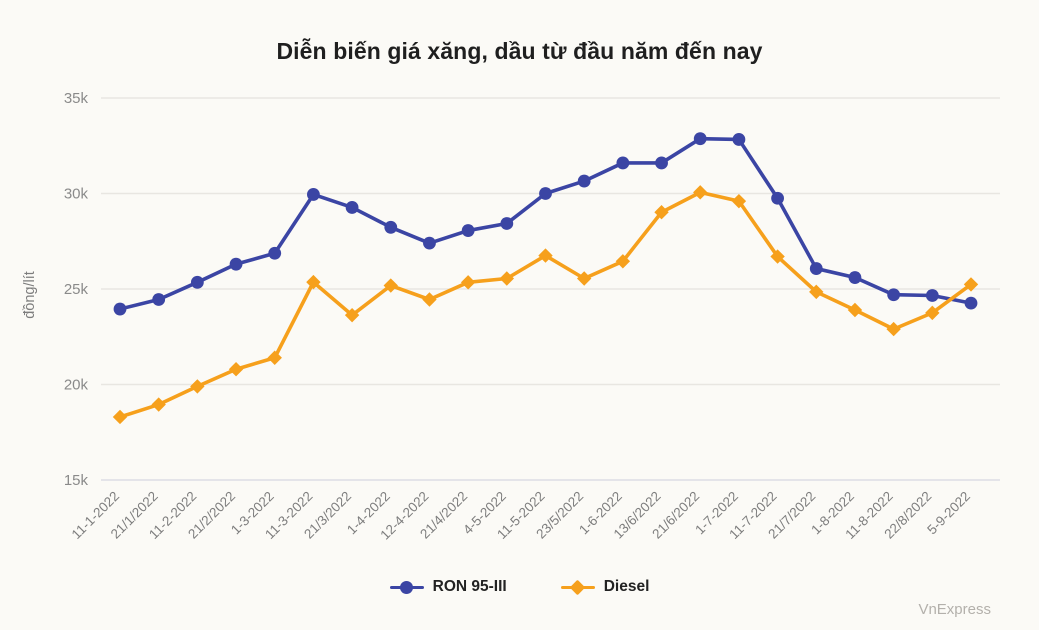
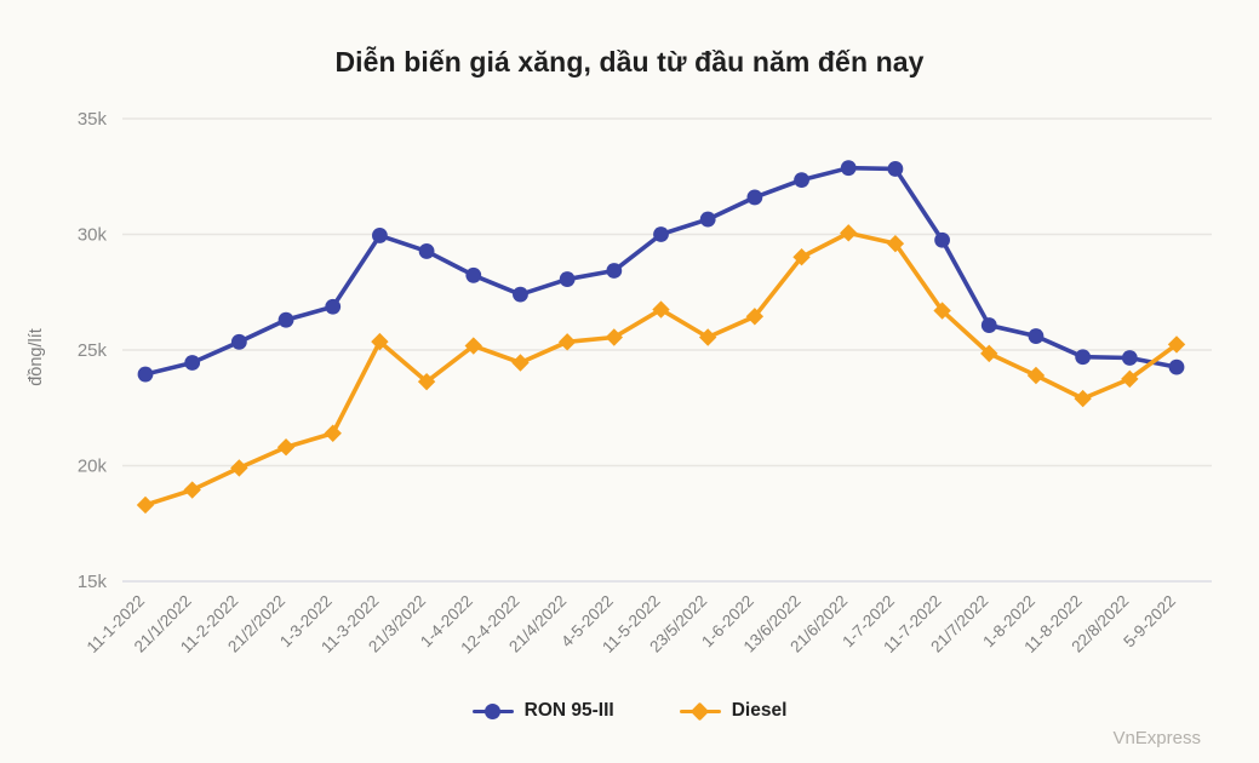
RON 95-III/13/6/2022: 31.6k -> 32.4k
